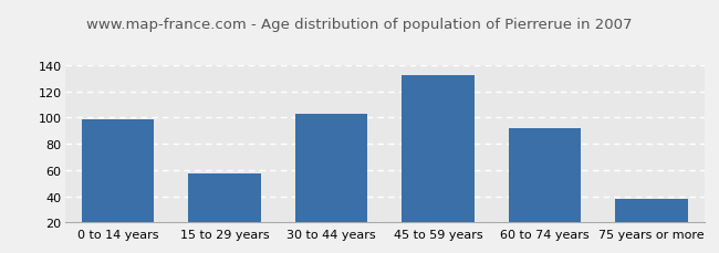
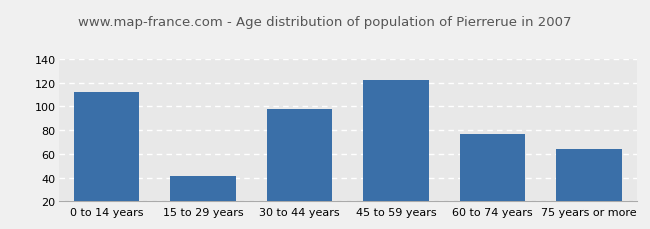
0 to 14 years: 99 -> 112
15 to 29 years: 57 -> 41
30 to 44 years: 103 -> 98
45 to 59 years: 132 -> 122
60 to 74 years: 92 -> 77
75 years or more: 38 -> 64
